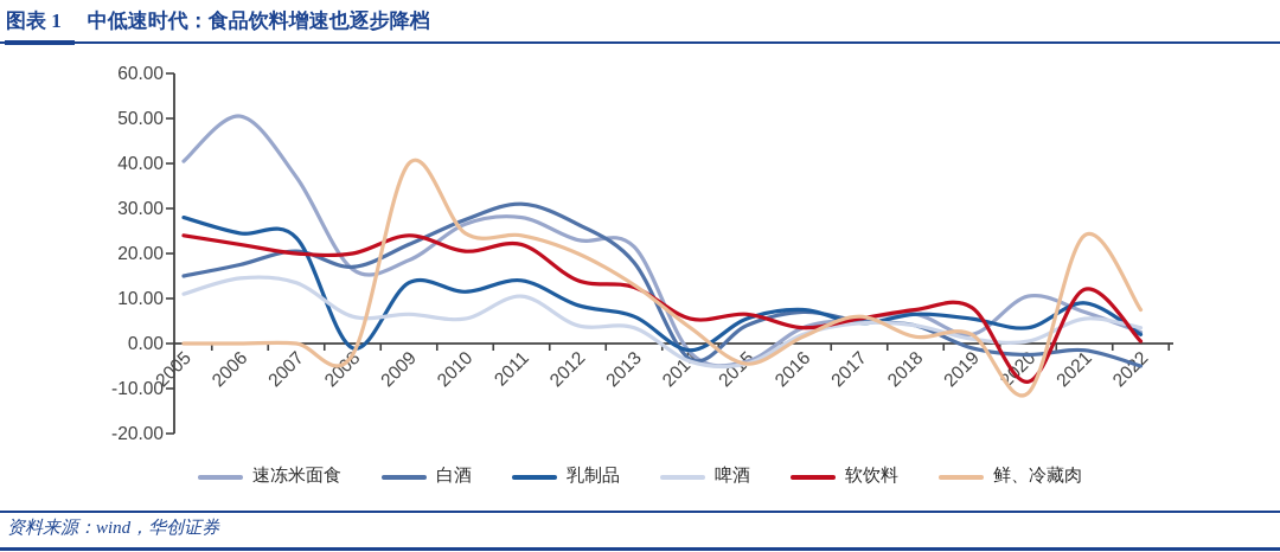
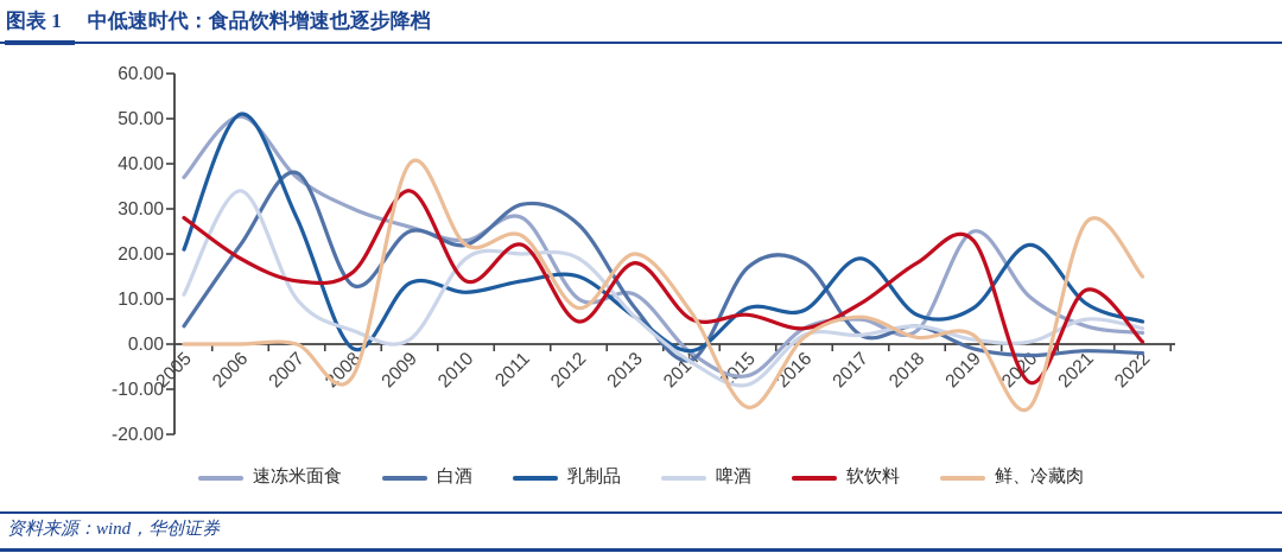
速冻米面食/2005: 40 -> 37
白酒/2005: 15 -> 4
乳制品/2005: 28 -> 21
软饮料/2005: 24 -> 28
白酒/2006: 18 -> 22
乳制品/2006: 24 -> 51
啤酒/2006: 14 -> 34
软饮料/2006: 22 -> 19
白酒/2007: 20 -> 38
乳制品/2007: 24 -> 28
啤酒/2007: 14 -> 10
软饮料/2007: 20 -> 14
速冻米面食/2008: 16 -> 30
白酒/2008: 17 -> 13
啤酒/2008: 6 -> 3
软饮料/2008: 20 -> 16
鲜、冷藏肉/2008: -2 -> -7
速冻米面食/2009: 18 -> 26
白酒/2009: 22 -> 25
啤酒/2009: 6 -> 1
软饮料/2009: 24 -> 34
速冻米面食/2010: 26 -> 23
白酒/2010: 28 -> 22
啤酒/2010: 6 -> 19
软饮料/2010: 20 -> 14
鲜、冷藏肉/2010: 24 -> 22
啤酒/2011: 10 -> 20
速冻米面食/2012: 23 -> 10
乳制品/2012: 8 -> 15
啤酒/2012: 4 -> 19
软饮料/2012: 14 -> 5
鲜、冷藏肉/2012: 20 -> 8
速冻米面食/2013: 22 -> 11
白酒/2013: 18 -> 8
啤酒/2013: 4 -> 6
软饮料/2013: 12 -> 18
鲜、冷藏肉/2013: 13 -> 20
鲜、冷藏肉/2014: 4 -> 7
速冻米面食/2015: -4 -> -7
白酒/2015: 4 -> 17
乳制品/2015: 6 -> 8
啤酒/2015: -4 -> -9
鲜、冷藏肉/2015: -4 -> -14
白酒/2016: 7 -> 18
白酒/2017: 5 -> 2
乳制品/2017: 4 -> 19
啤酒/2017: 4 -> 2
软饮料/2017: 6 -> 9
速冻米面食/2018: 6 -> 3
软饮料/2018: 8 -> 18
速冻米面食/2019: 2 -> 25
乳制品/2019: 6 -> 8
软饮料/2019: 8 -> 23
乳制品/2020: 4 -> 22
鲜、冷藏肉/2020: -11 -> -14
速冻米面食/2021: 7 -> 4
鲜、冷藏肉/2021: 24 -> 27
白酒/2022: -5 -> -2
乳制品/2022: 2 -> 5
鲜、冷藏肉/2022: 8 -> 15
